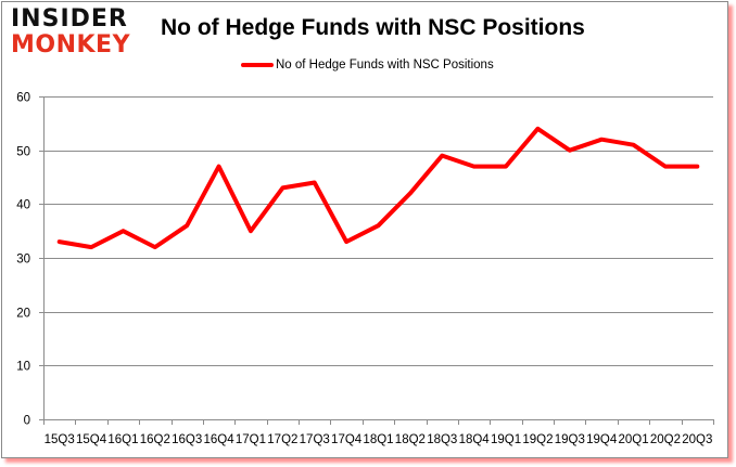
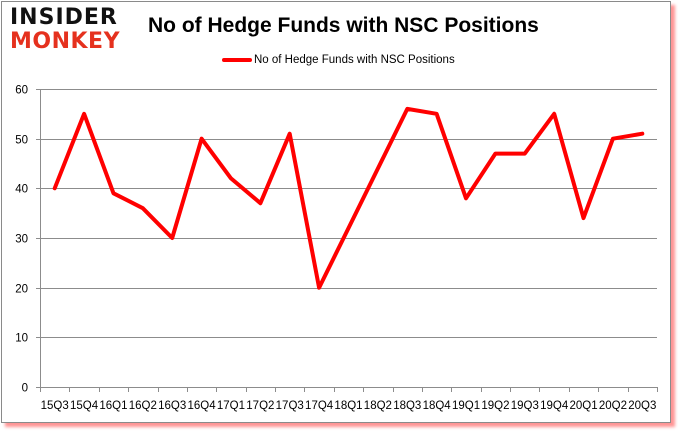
15Q3: 33 -> 40
15Q4: 32 -> 55
16Q1: 35 -> 39
16Q2: 32 -> 36
16Q3: 36 -> 30
16Q4: 47 -> 50
17Q1: 35 -> 42
17Q2: 43 -> 37
17Q3: 44 -> 51
17Q4: 33 -> 20
18Q1: 36 -> 32
18Q2: 42 -> 44
18Q3: 49 -> 56
18Q4: 47 -> 55
19Q1: 47 -> 38
19Q2: 54 -> 47
19Q3: 50 -> 47
19Q4: 52 -> 55
20Q1: 51 -> 34
20Q2: 47 -> 50
20Q3: 47 -> 51
